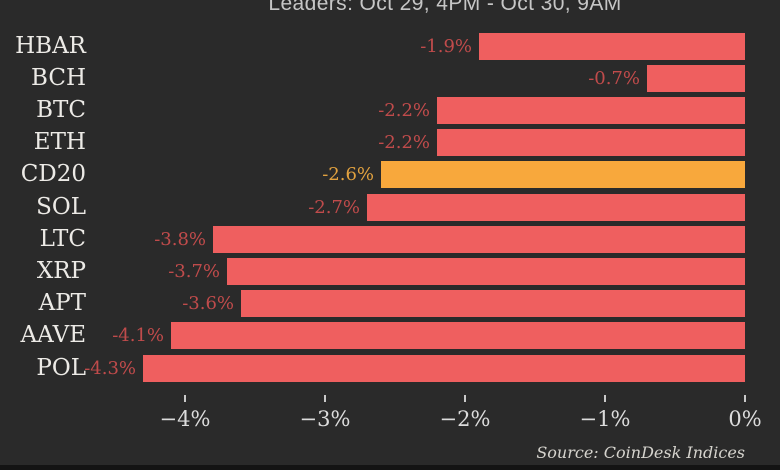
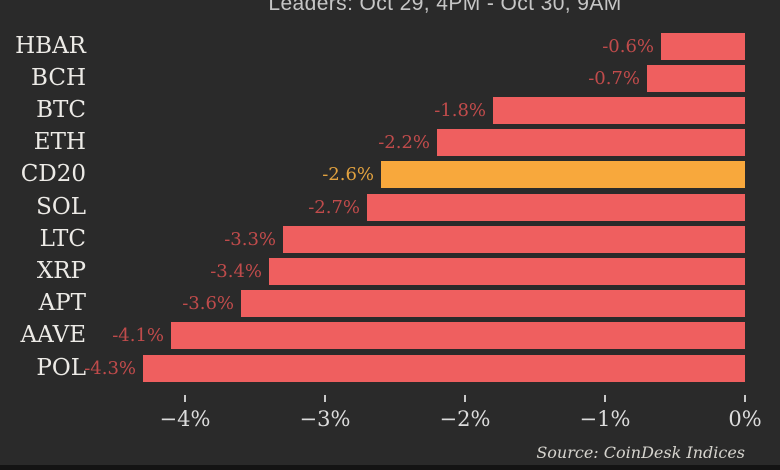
HBAR: -1.9% -> -0.6%
BTC: -2.2% -> -1.8%
LTC: -3.8% -> -3.3%
XRP: -3.7% -> -3.4%
